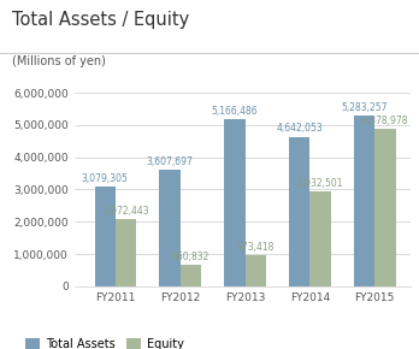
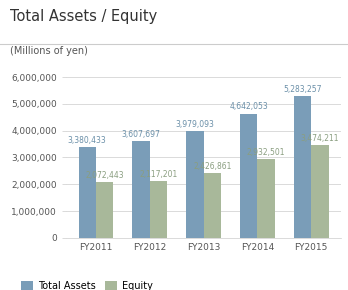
Total Assets/FY2011: 3,079,305 -> 3,380,433
Equity/FY2012: 660,832 -> 2,117,201
Total Assets/FY2013: 5,166,486 -> 3,979,093
Equity/FY2013: 973,418 -> 2,426,861
Equity/FY2015: 4,878,978 -> 3,474,211
